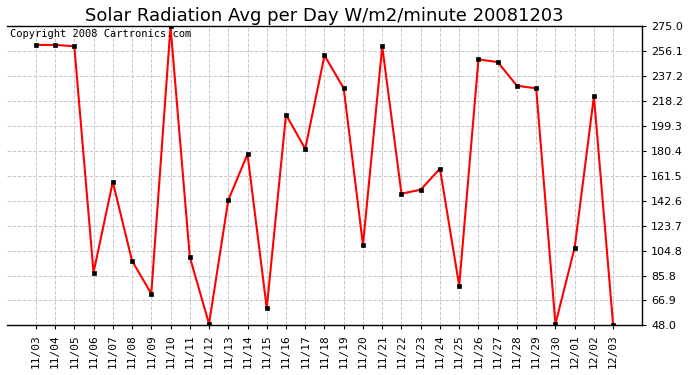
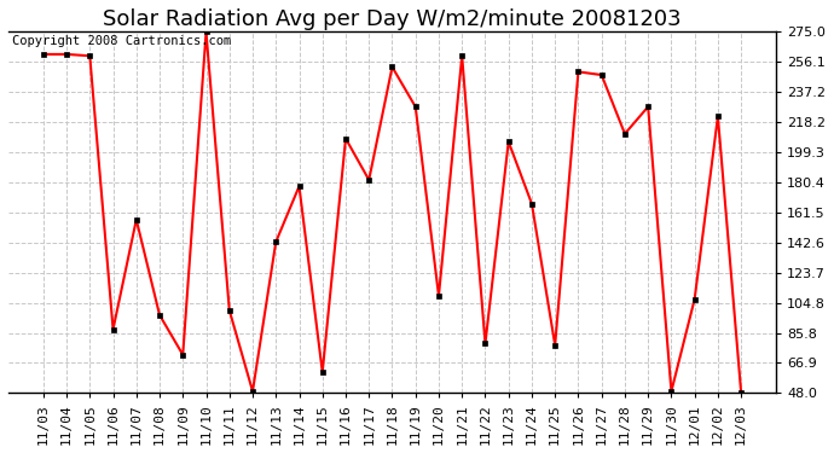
11/22: 148 -> 79
11/23: 151 -> 206
11/28: 230 -> 211
